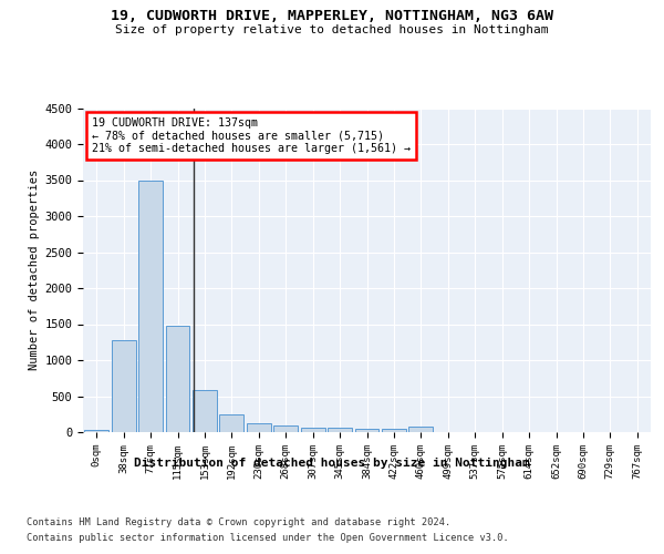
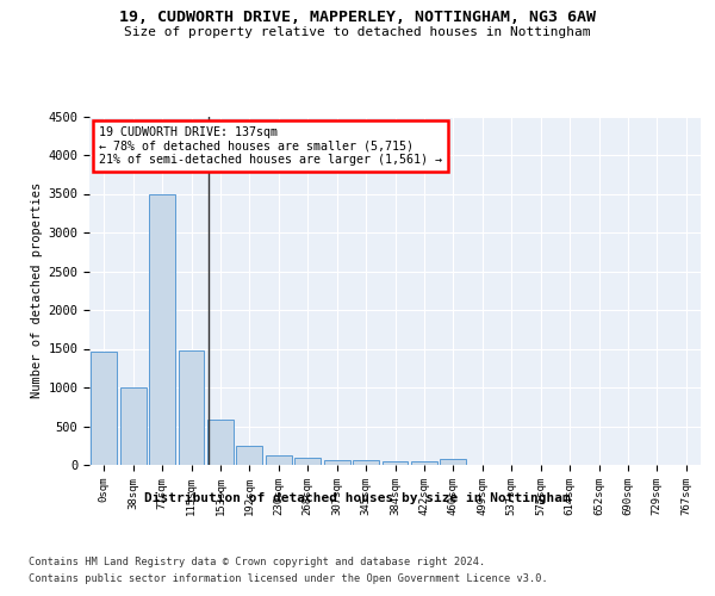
0sqm: 30 -> 1460
38sqm: 1270 -> 1000
